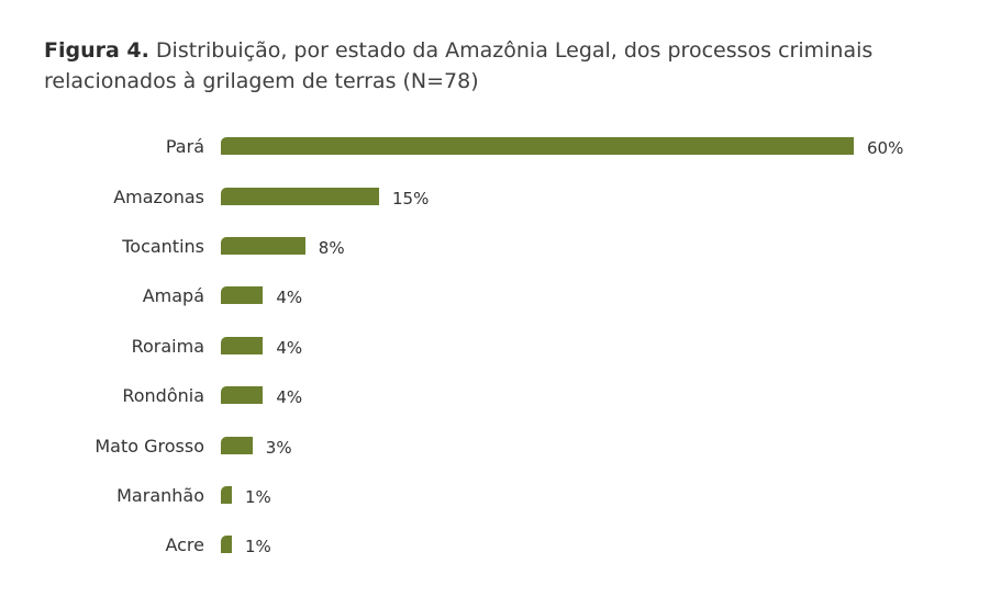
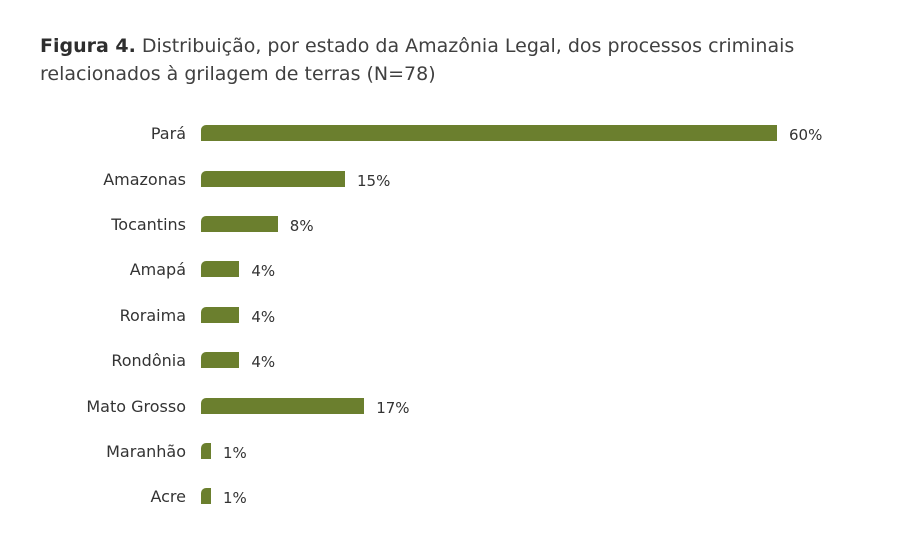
Mato Grosso: 3% -> 17%
